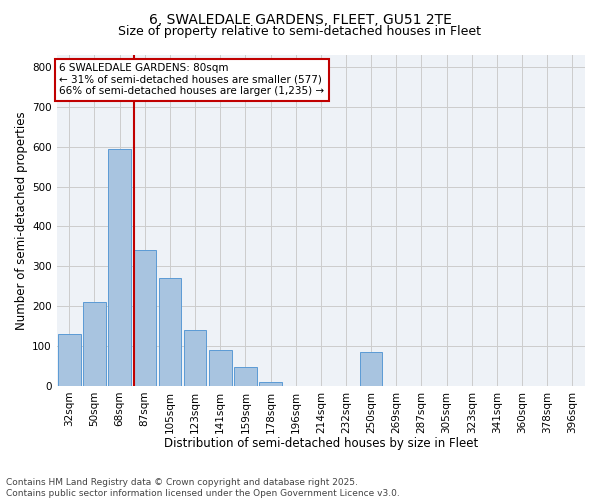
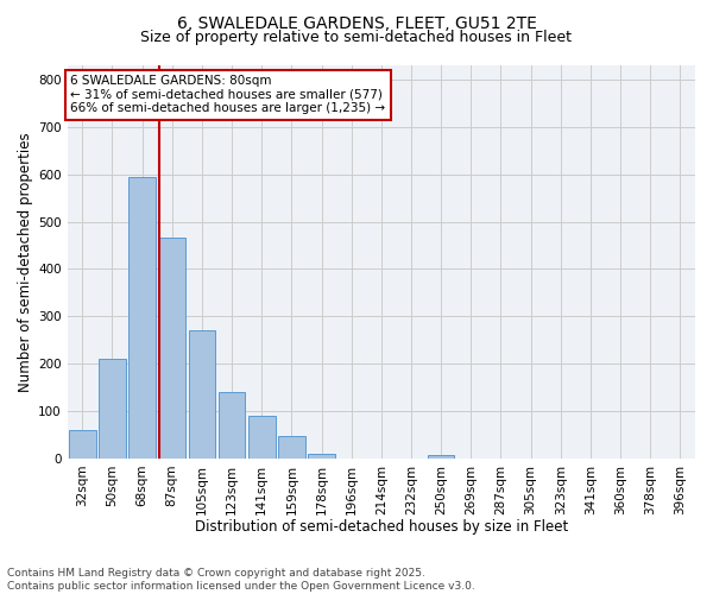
32sqm: 130 -> 60
87sqm: 340 -> 465
250sqm: 85 -> 7
